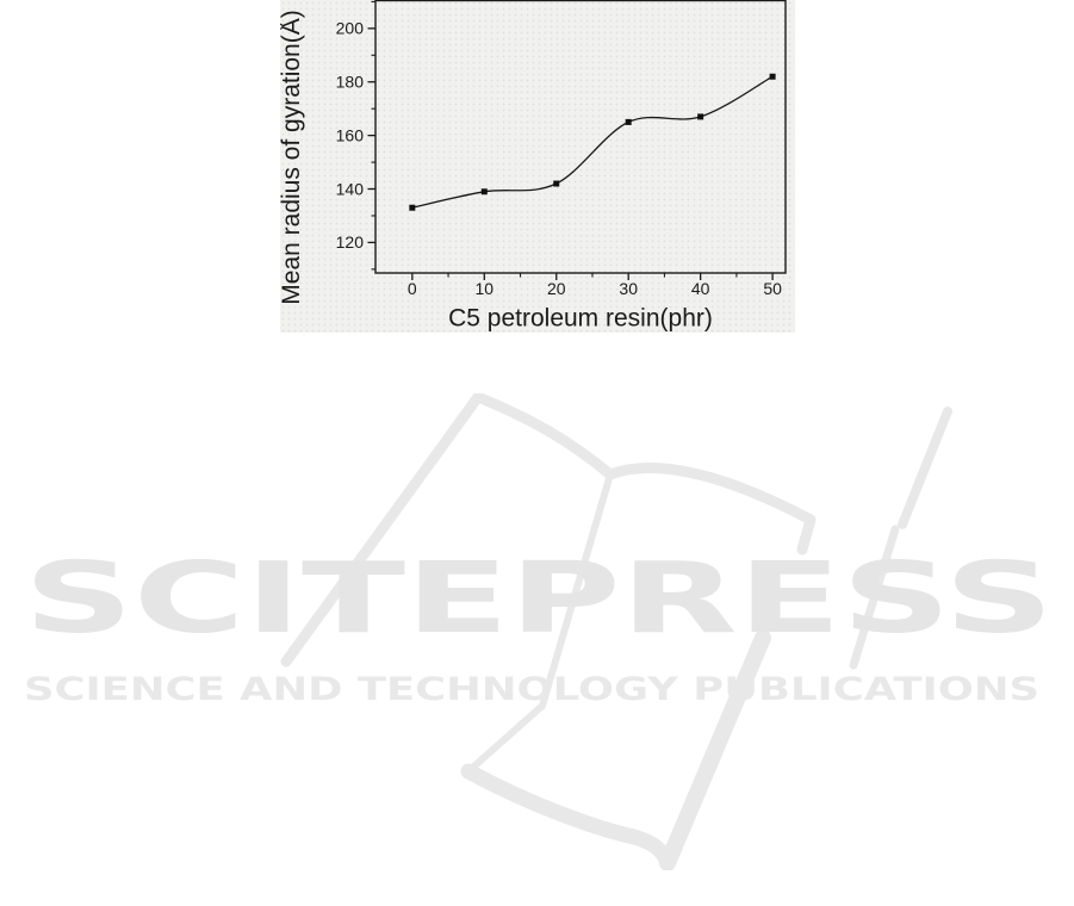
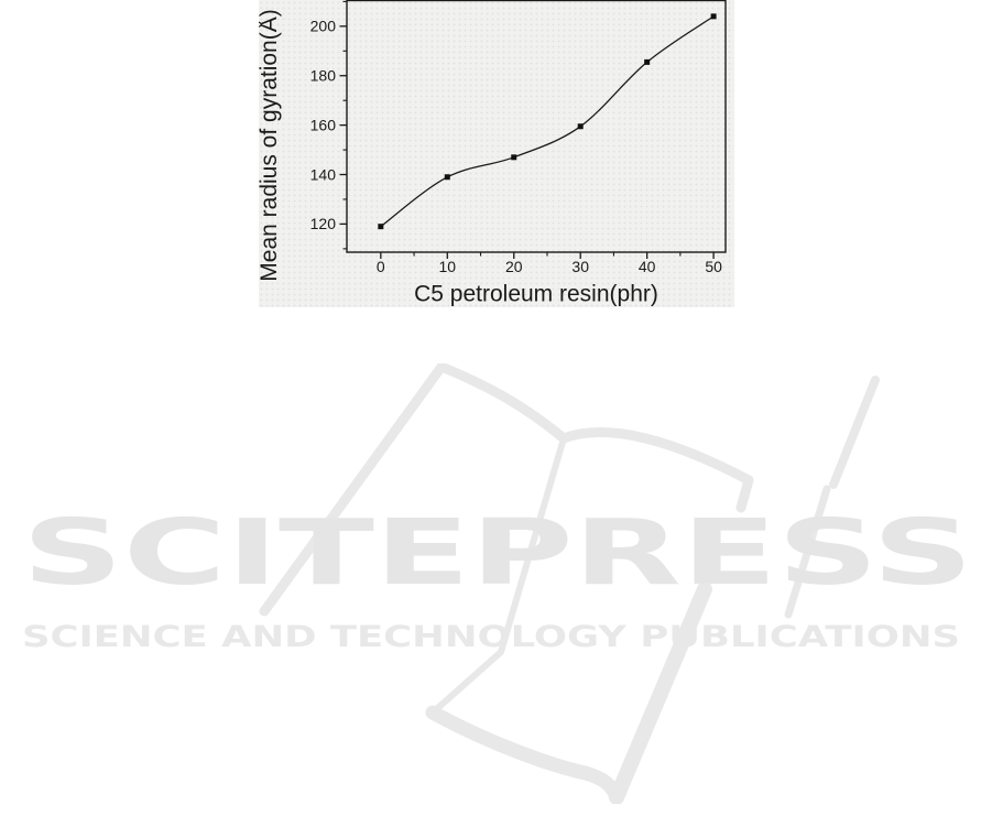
0: 133 -> 119
20: 142 -> 147
30: 165 -> 160
40: 167 -> 186
50: 182 -> 204
